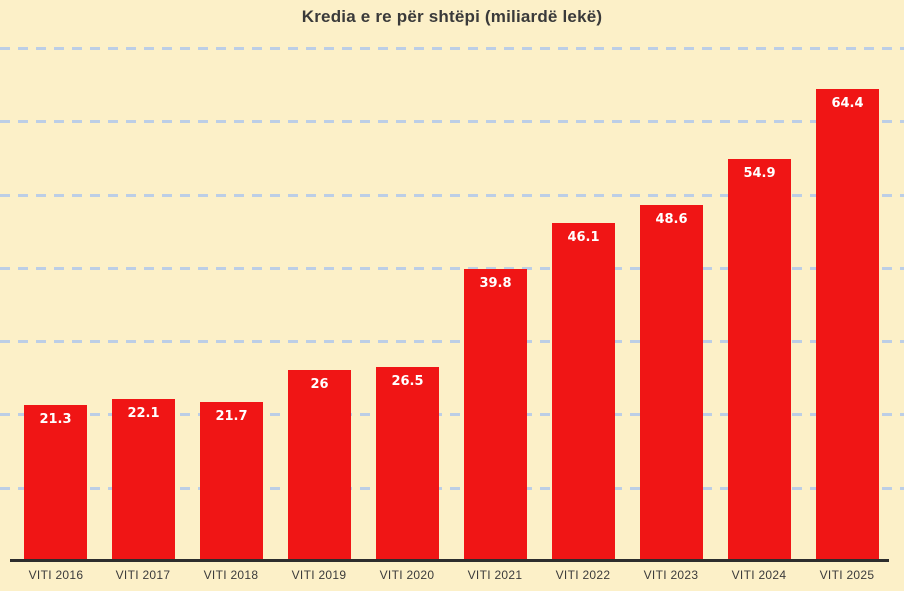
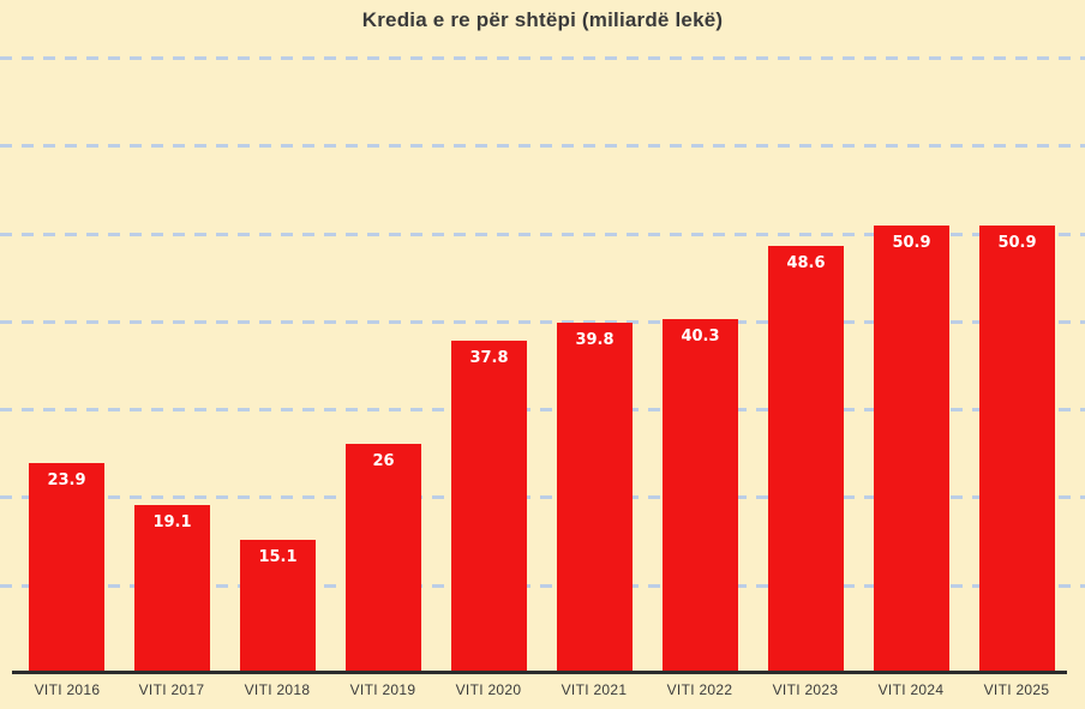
VITI 2016: 21.3 -> 23.9
VITI 2017: 22.1 -> 19.1
VITI 2018: 21.7 -> 15.1
VITI 2020: 26.5 -> 37.8
VITI 2022: 46.1 -> 40.3
VITI 2024: 54.9 -> 50.9
VITI 2025: 64.4 -> 50.9
